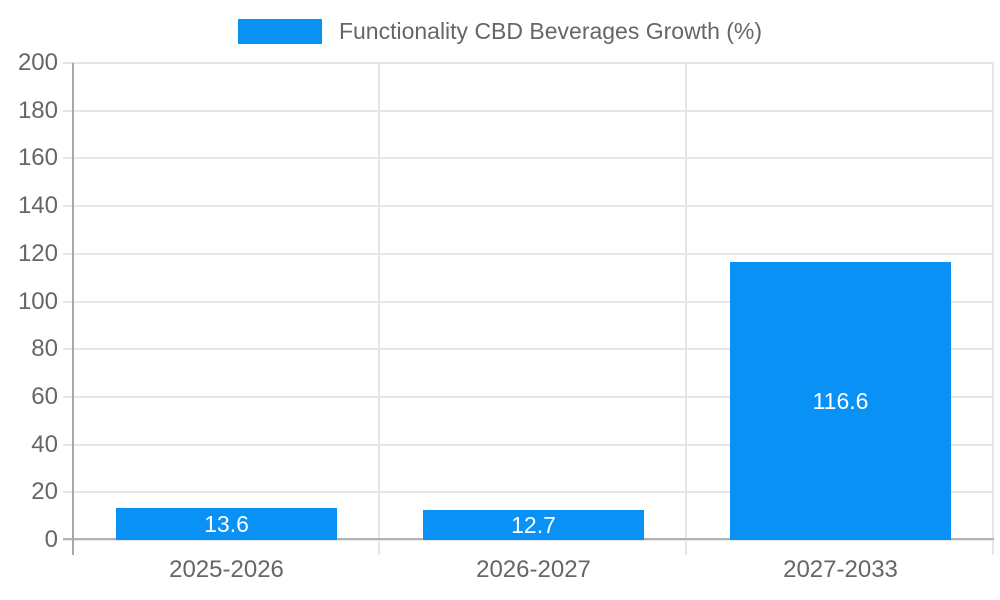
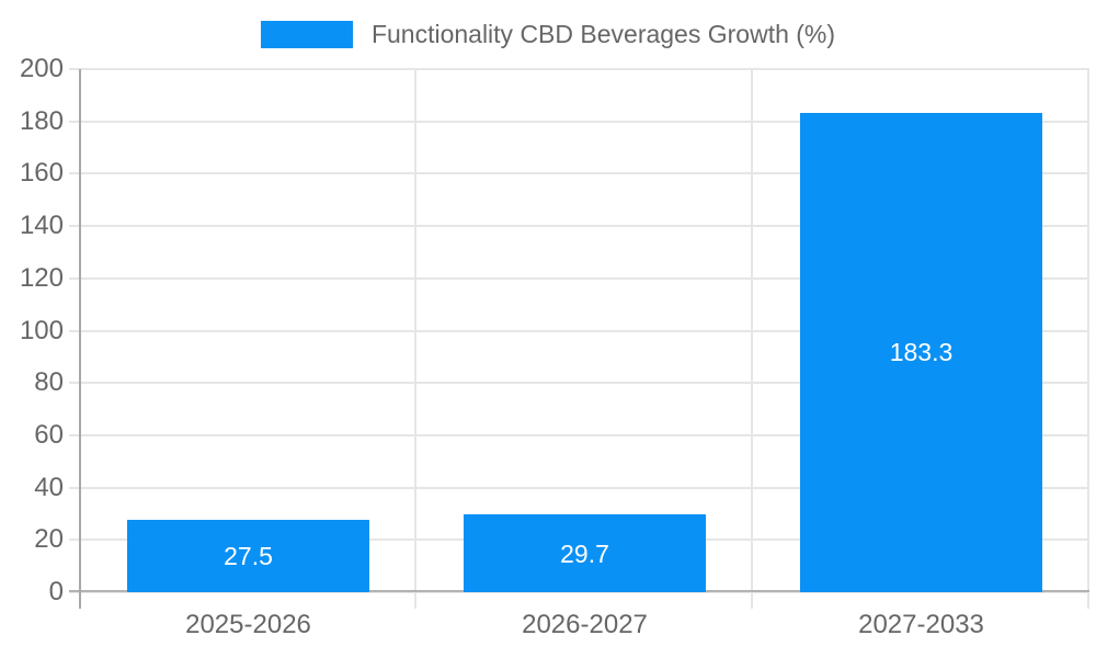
2025-2026: 13.6 -> 27.5
2026-2027: 12.7 -> 29.7
2027-2033: 116.6 -> 183.3
